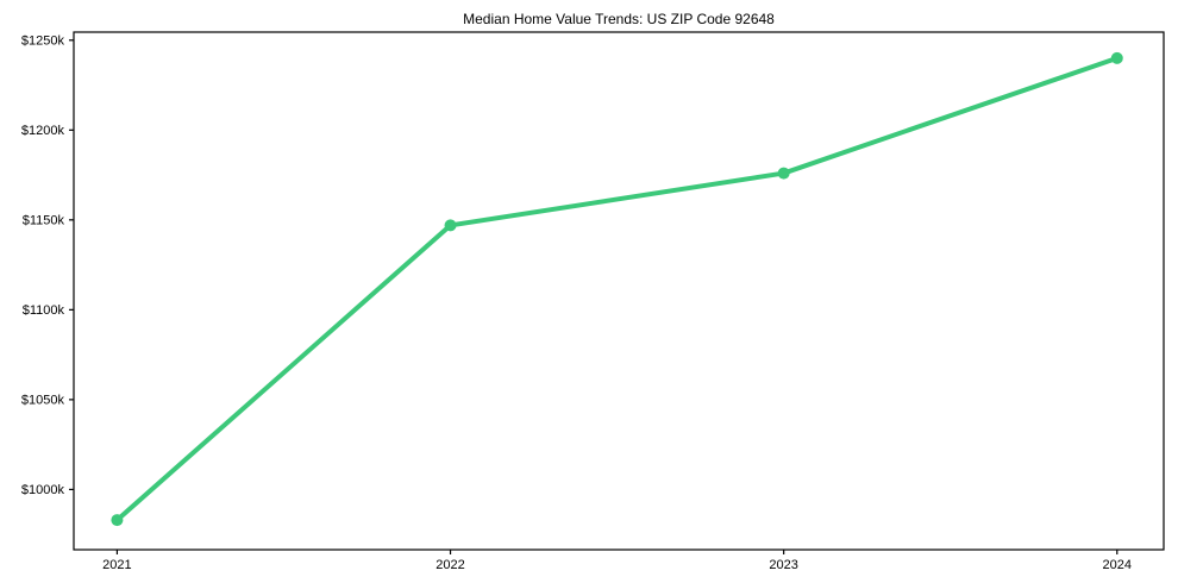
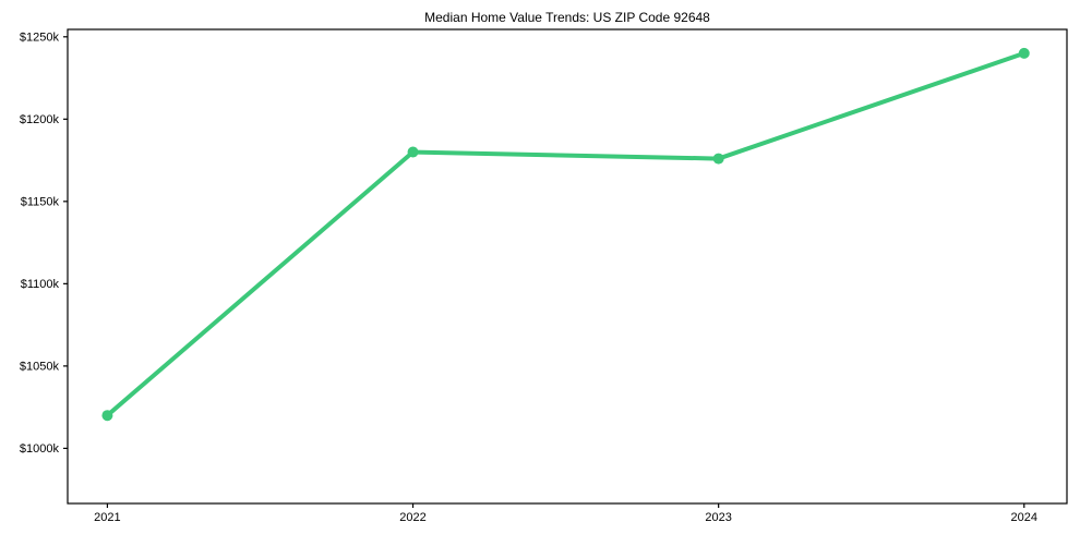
2021: $983k -> $1020k
2022: $1147k -> $1180k
